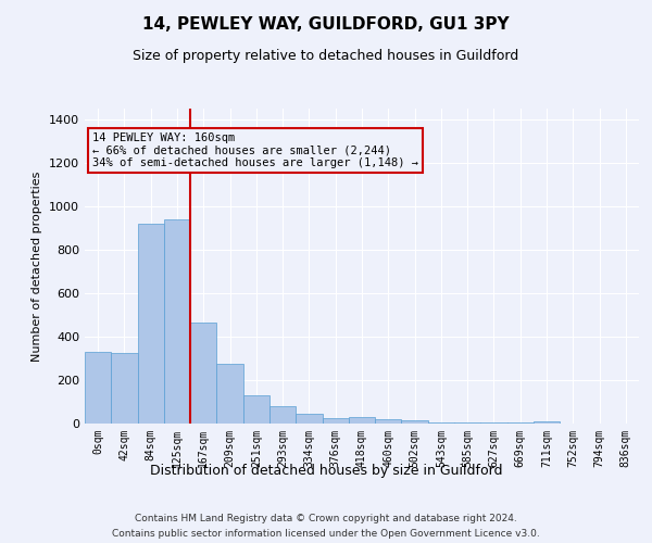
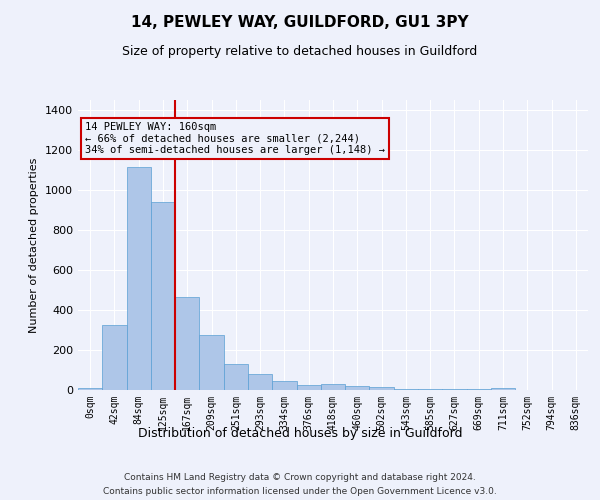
0sqm: 330 -> 10
84sqm: 920 -> 1120
